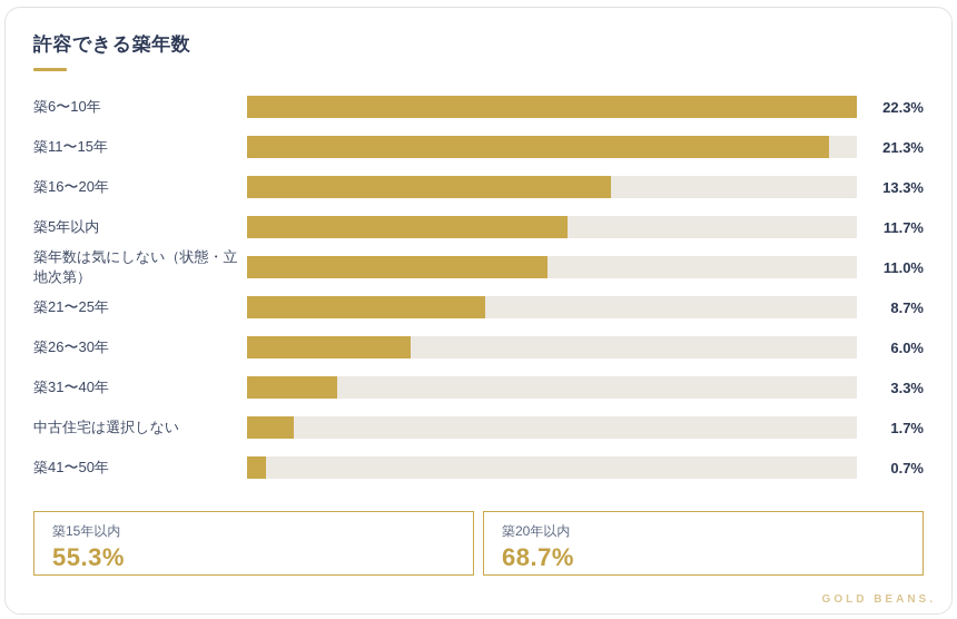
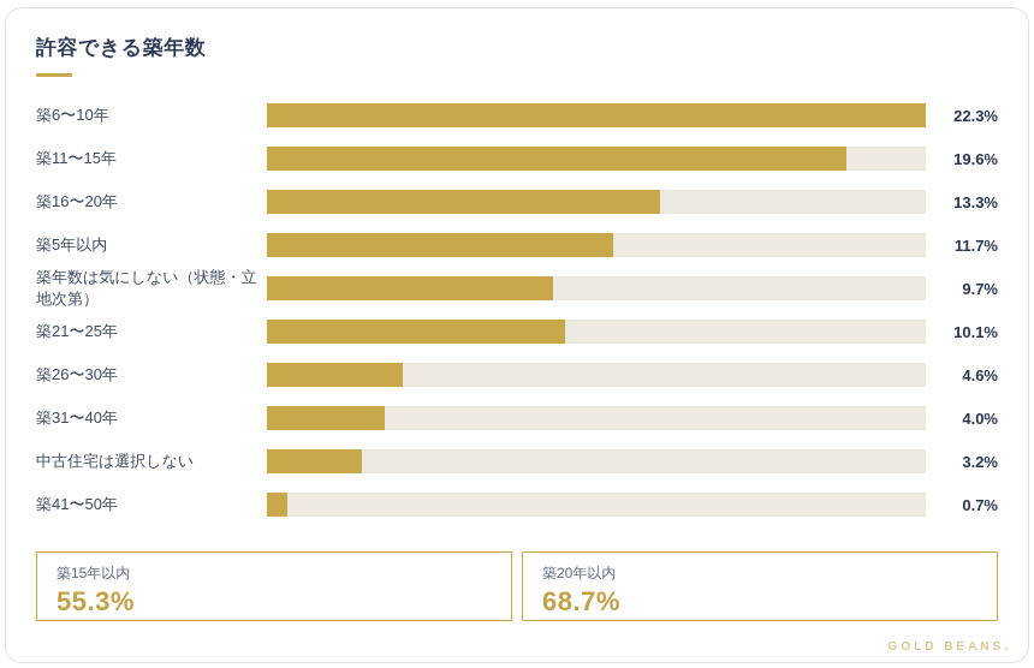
築11〜15年: 21.3% -> 19.6%
築年数は気にしない（状態・立地次第）: 11.0% -> 9.7%
築21〜25年: 8.7% -> 10.1%
築26〜30年: 6.0% -> 4.6%
築31〜40年: 3.3% -> 4.0%
中古住宅は選択しない: 1.7% -> 3.2%
